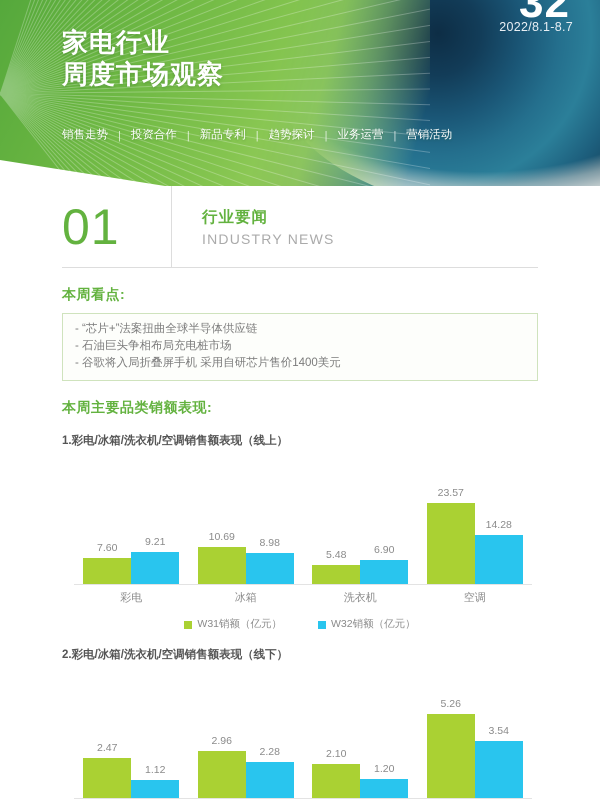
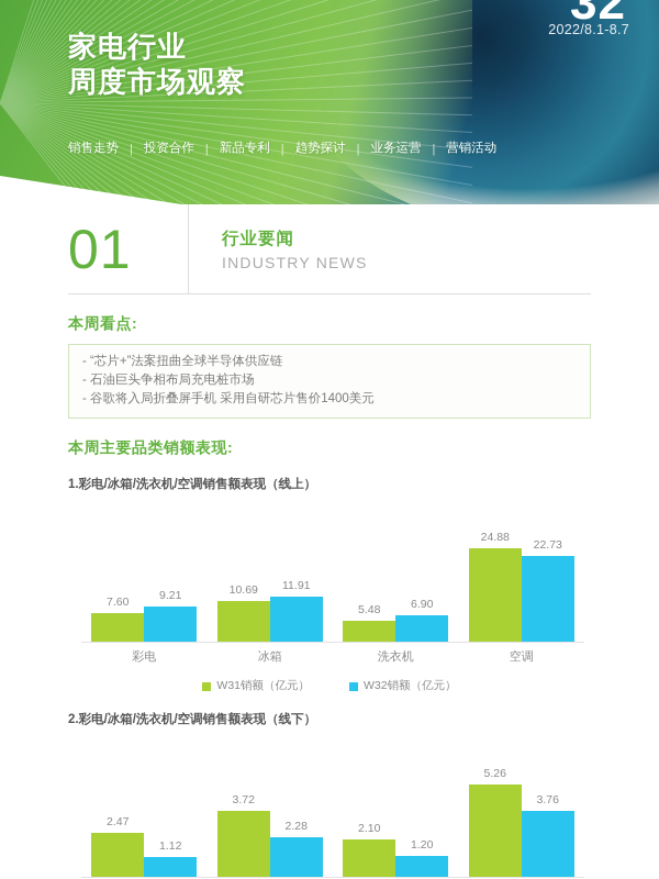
1.彩电/冰箱/洗衣机/空调销售额表现（线上）/W32销额（亿元）/冰箱: 8.98 -> 11.91
1.彩电/冰箱/洗衣机/空调销售额表现（线上）/W31销额（亿元）/空调: 23.57 -> 24.88
1.彩电/冰箱/洗衣机/空调销售额表现（线上）/W32销额（亿元）/空调: 14.28 -> 22.73
2.彩电/冰箱/洗衣机/空调销售额表现（线下）/W31销额（亿元）/冰箱: 2.96 -> 3.72
2.彩电/冰箱/洗衣机/空调销售额表现（线下）/W32销额（亿元）/空调: 3.54 -> 3.76
